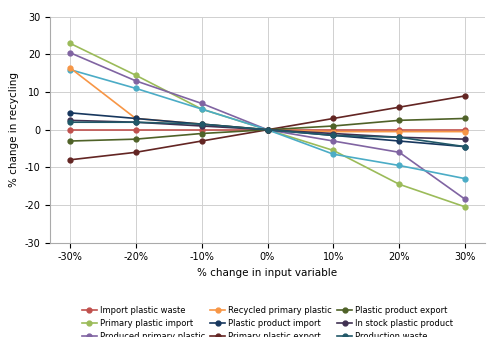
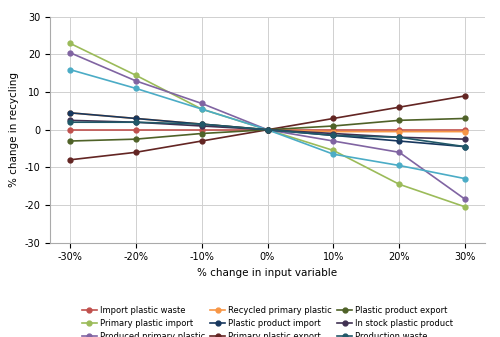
Recycled primary plastic/-30%: 16.5 -> 4.5
